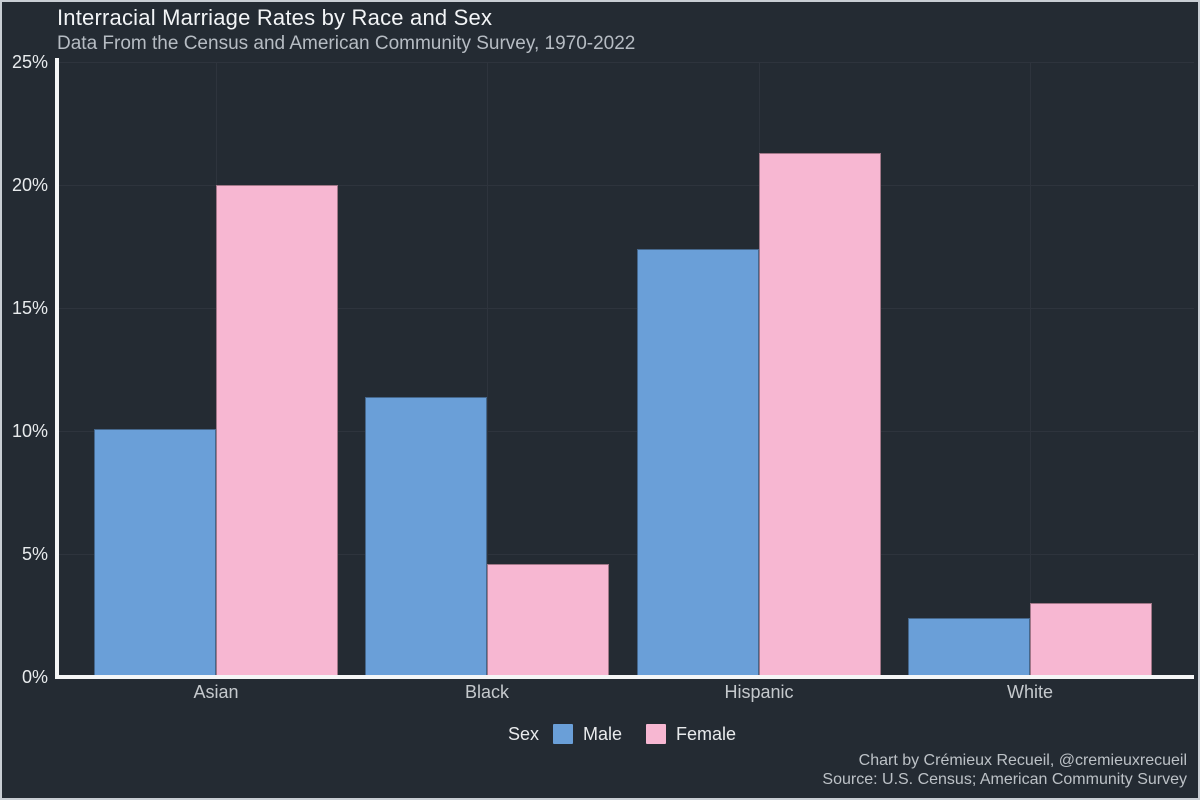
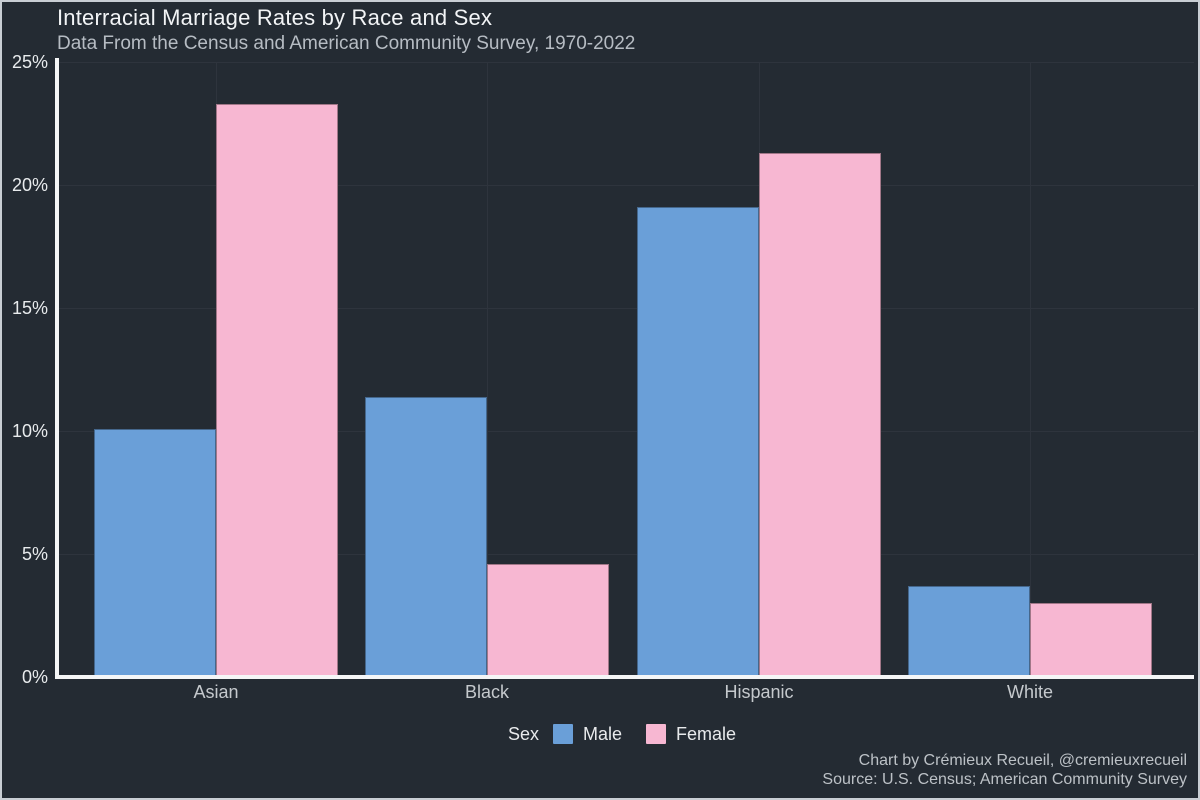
Female/Asian: 20.0% -> 23.3%
Male/Hispanic: 17.4% -> 19.1%
Male/White: 2.4% -> 3.7%
